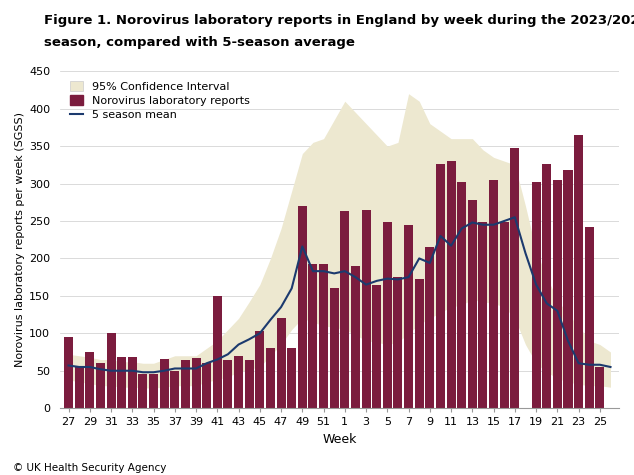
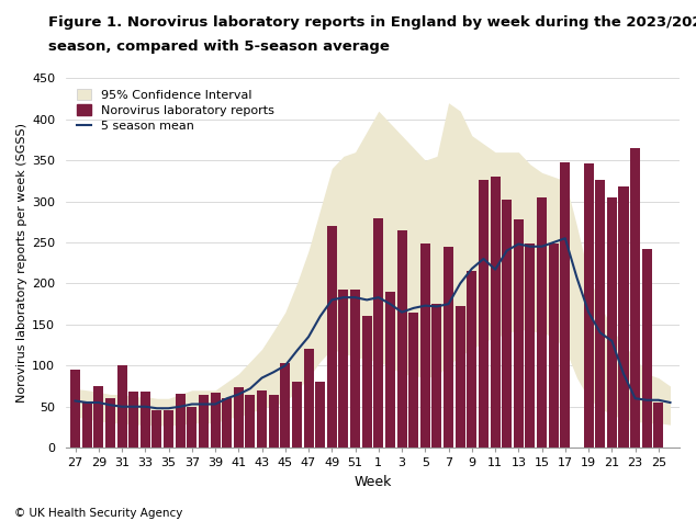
Norovirus laboratory reports/41: 150 -> 74
5 season mean/49: 216 -> 180
Norovirus laboratory reports/1: 264 -> 280
5 season mean/9: 194 -> 218
Norovirus laboratory reports/19: 302 -> 346
